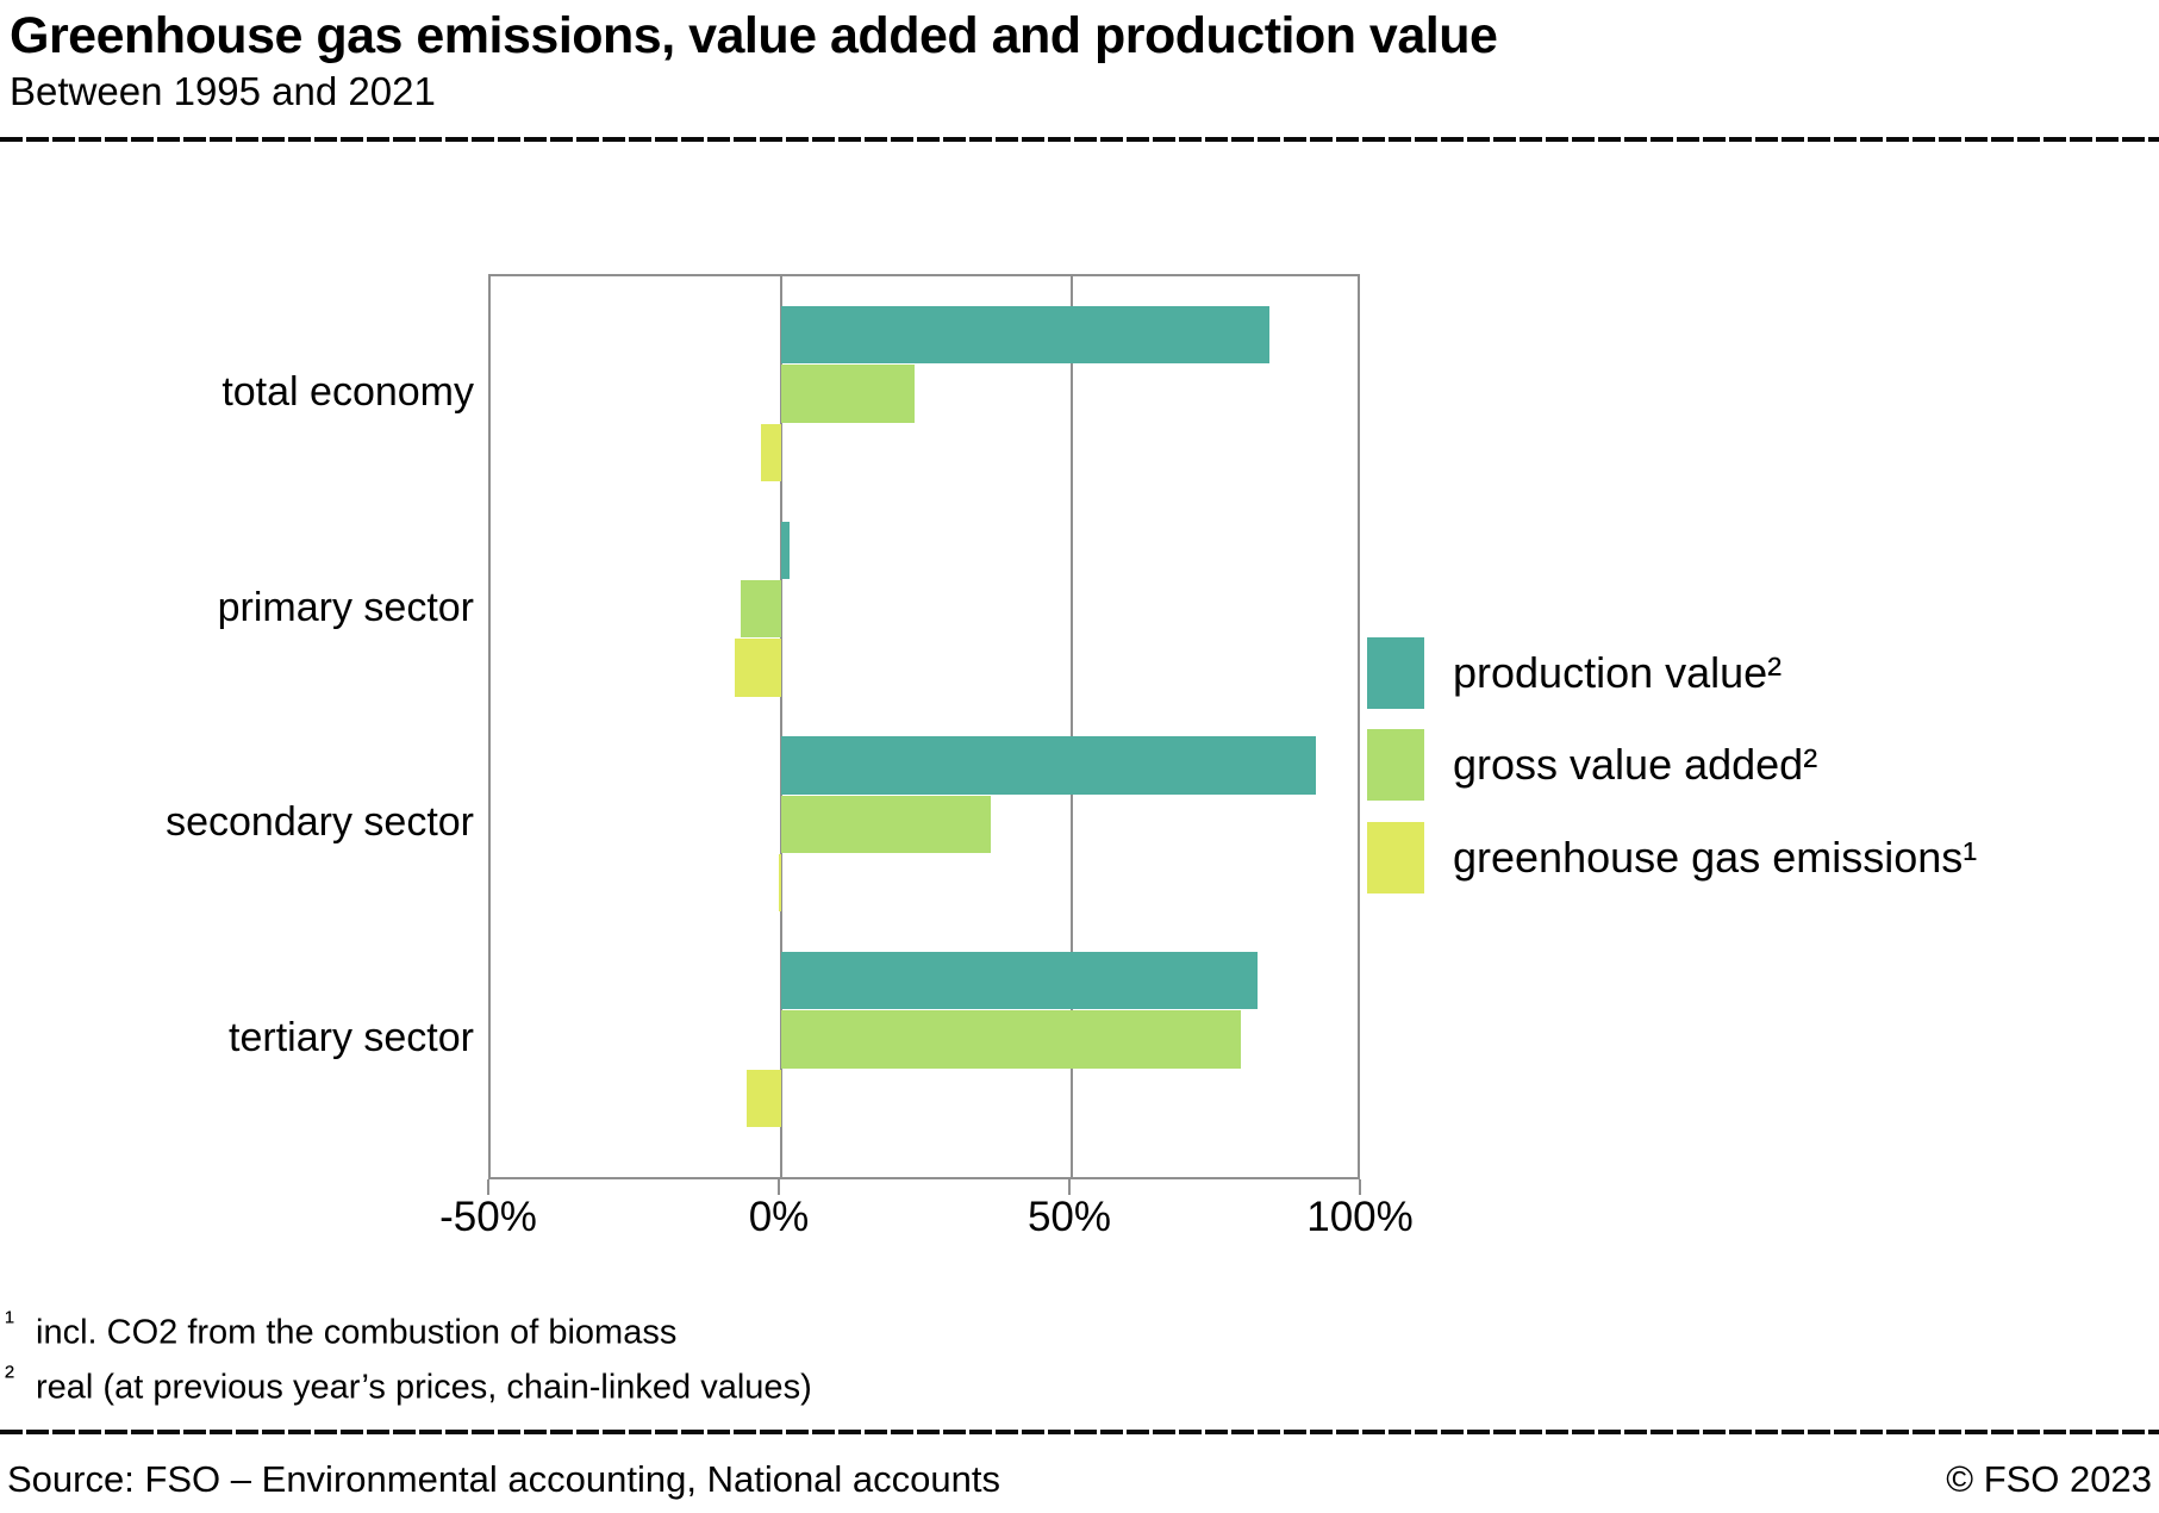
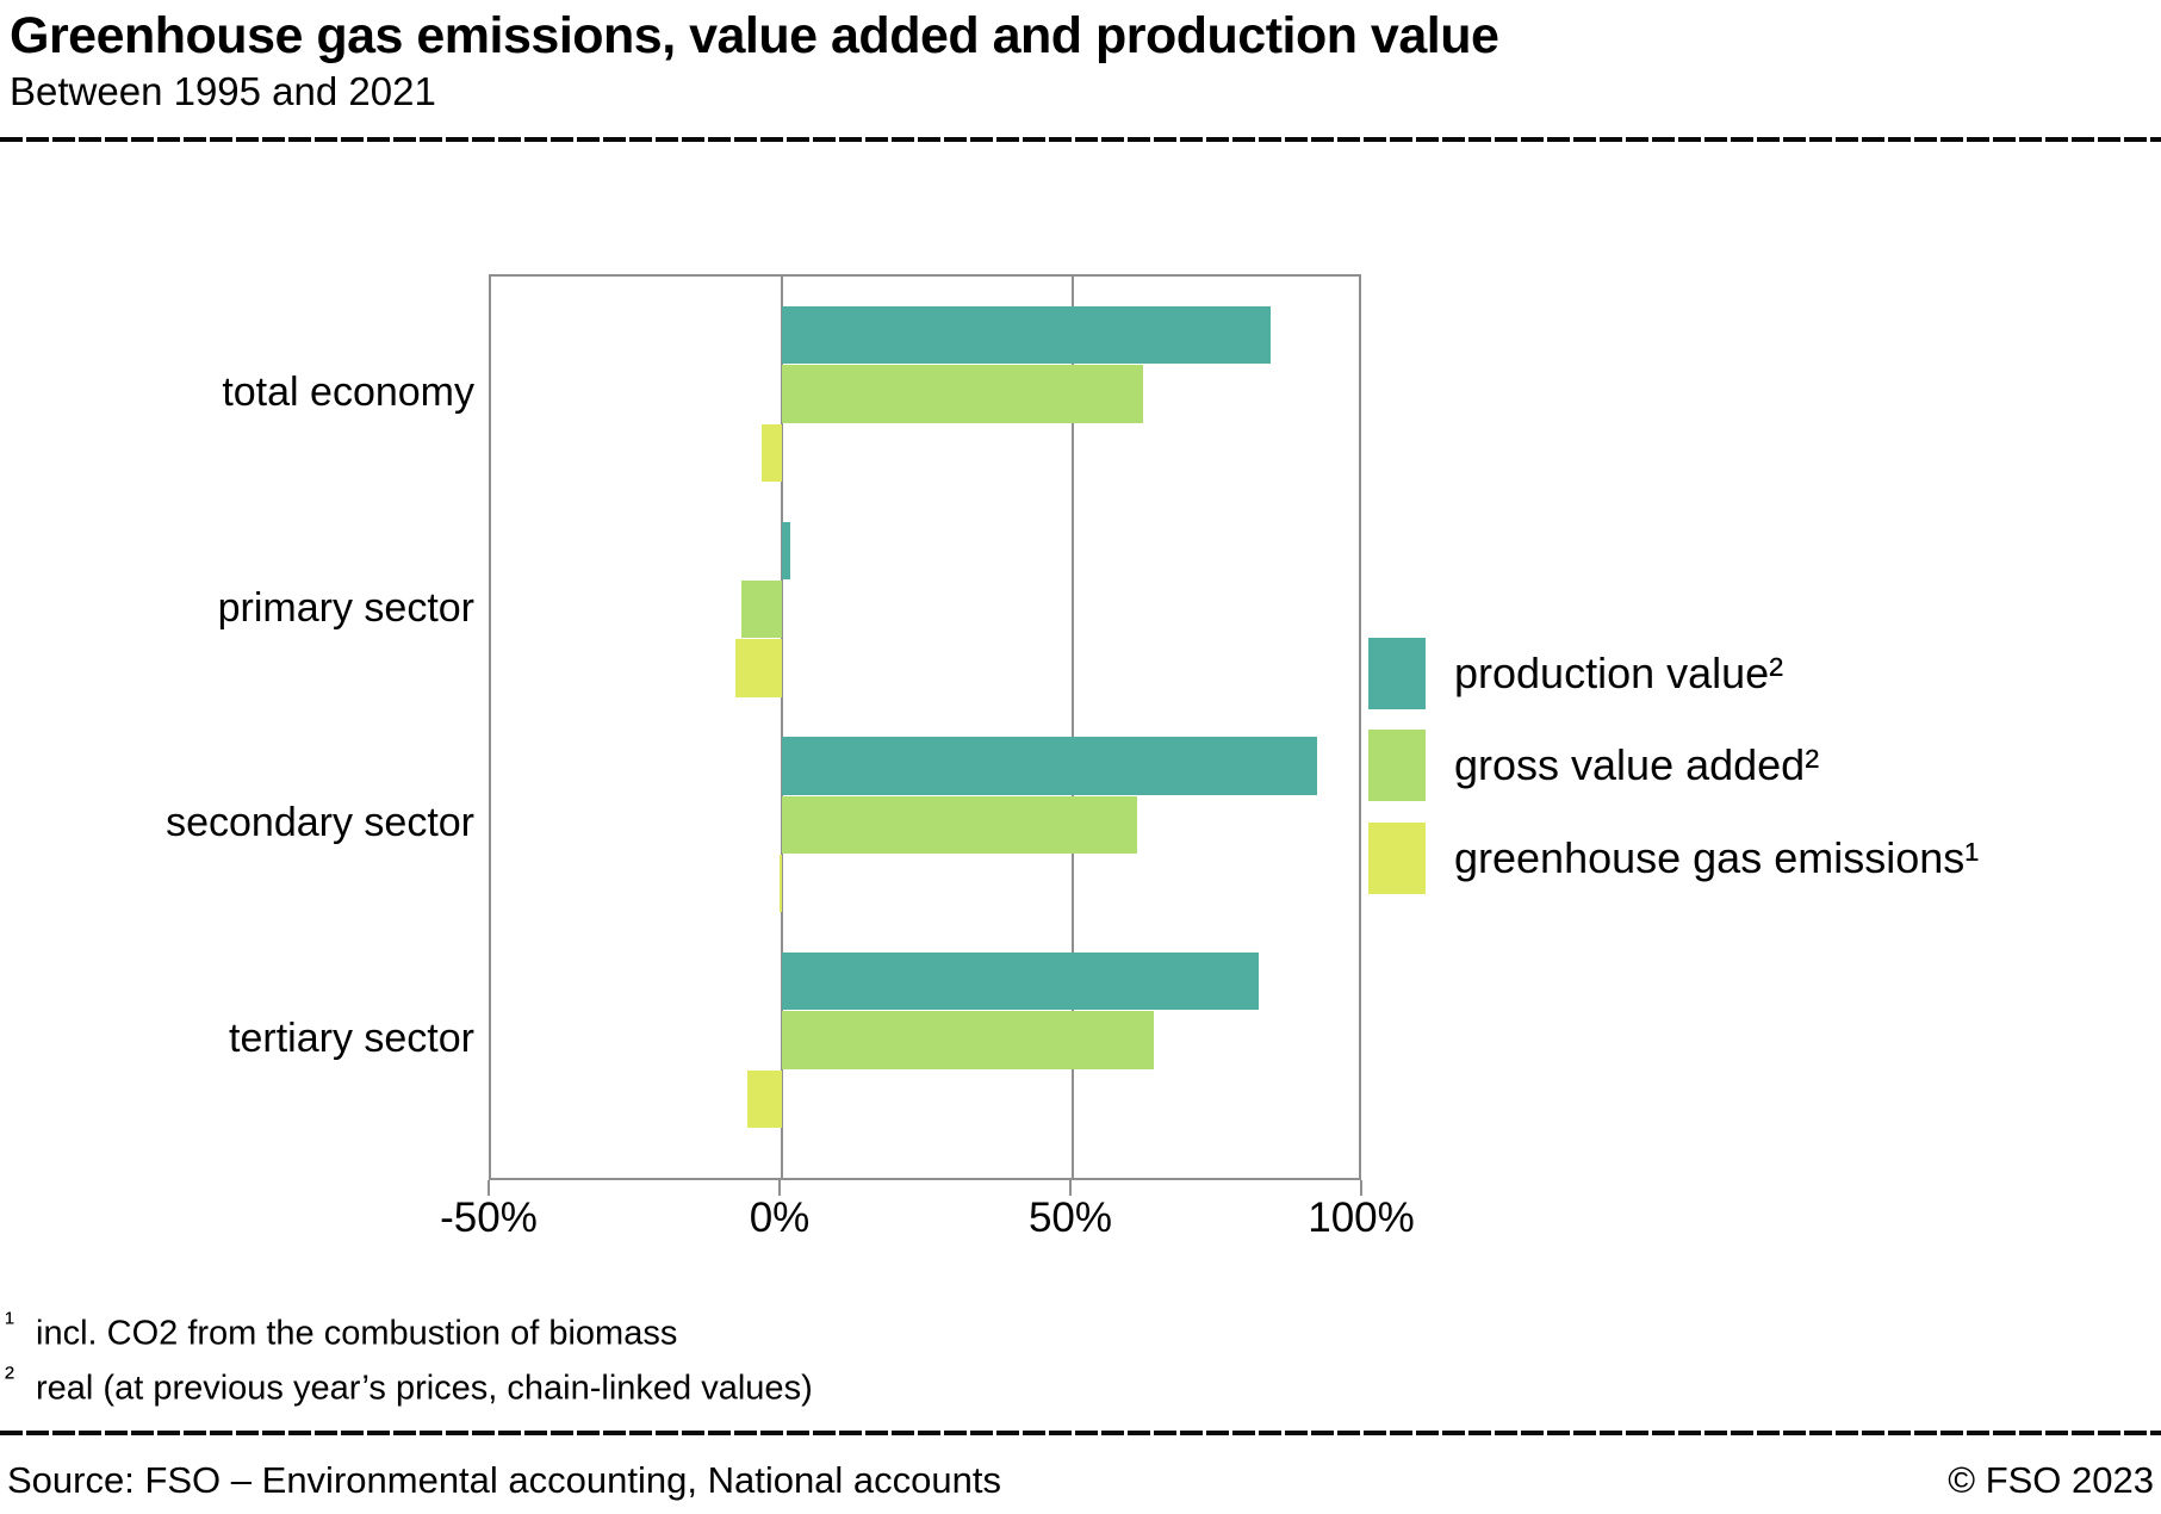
gross value added²/total economy: 23% -> 62%
gross value added²/secondary sector: 36% -> 61%
gross value added²/tertiary sector: 79% -> 64%
